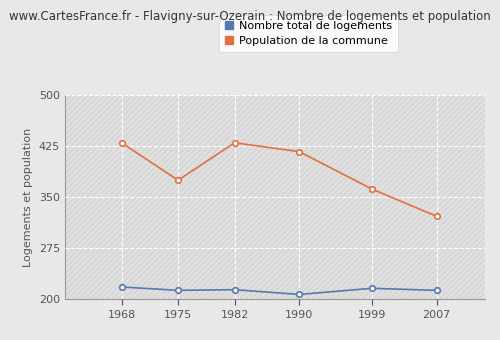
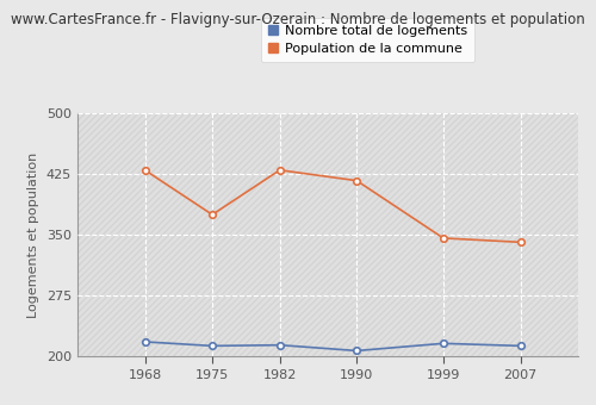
Population de la commune/1999: 362 -> 346
Population de la commune/2007: 322 -> 341
